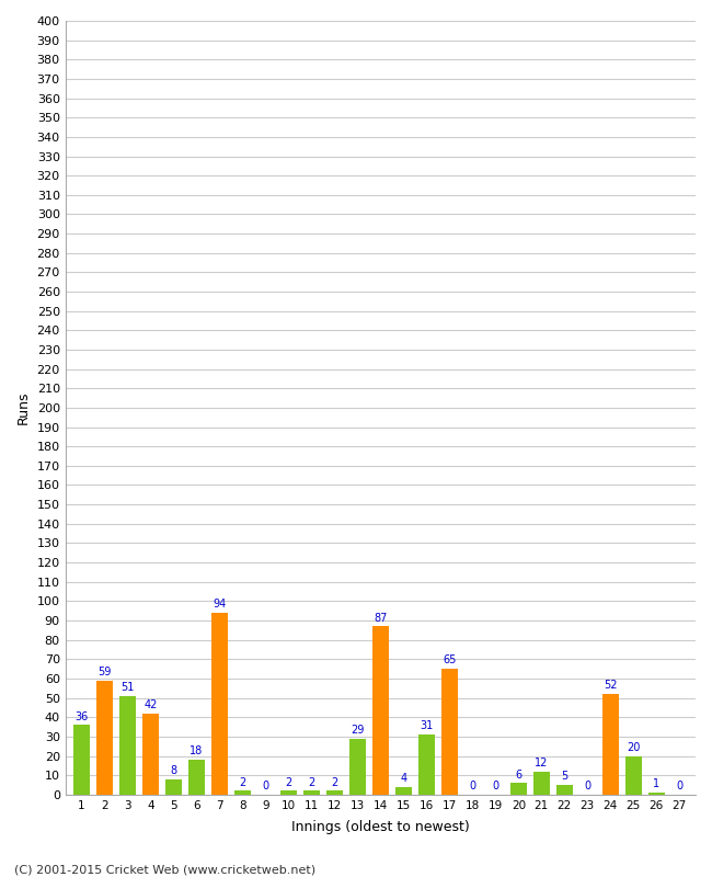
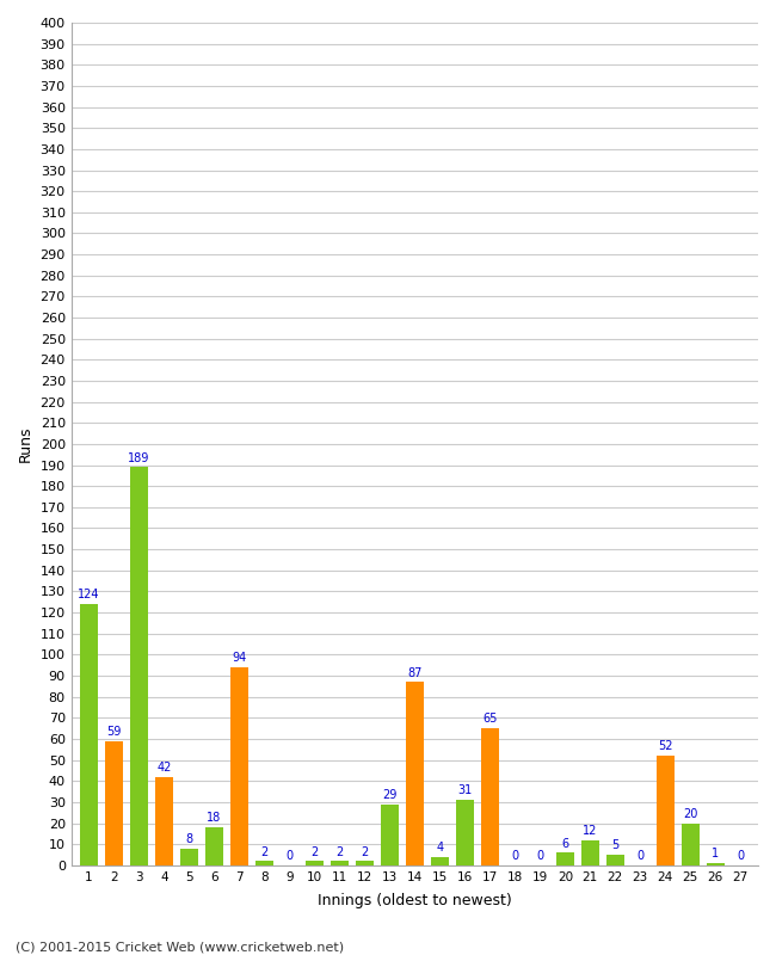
1: 36 -> 124
3: 51 -> 189
